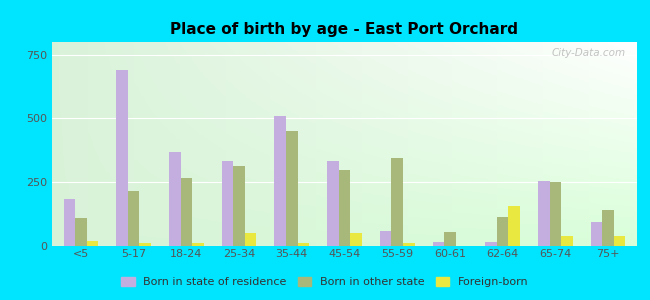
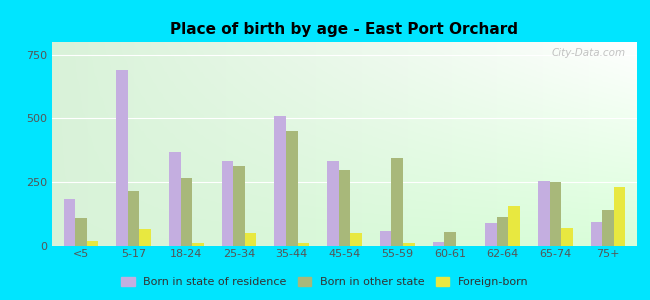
Foreign-born/5-17: 12 -> 65
Born in state of residence/62-64: 15 -> 90
Foreign-born/65-74: 40 -> 70
Foreign-born/75+: 40 -> 230
